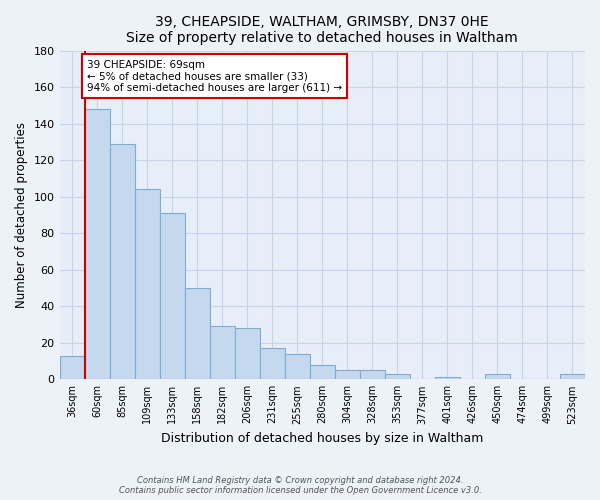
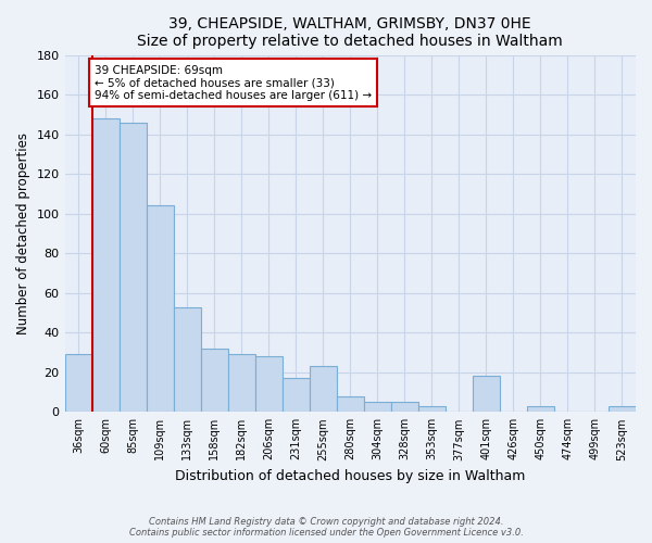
36sqm: 13 -> 29
85sqm: 129 -> 146
133sqm: 91 -> 53
158sqm: 50 -> 32
255sqm: 14 -> 23
401sqm: 1 -> 18
